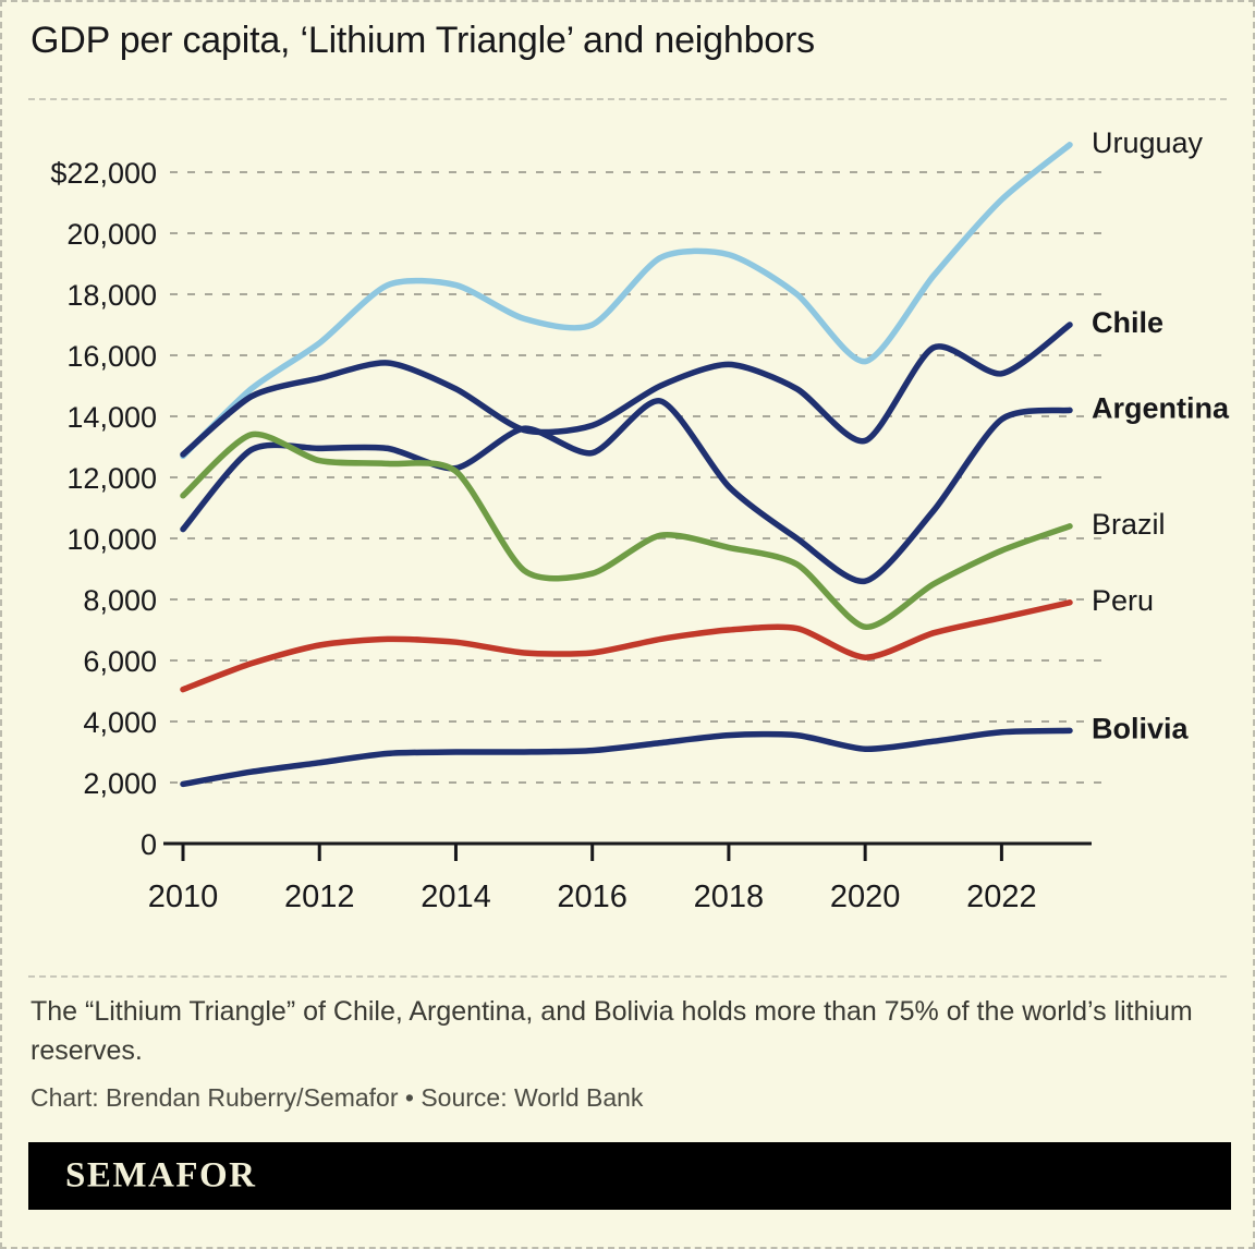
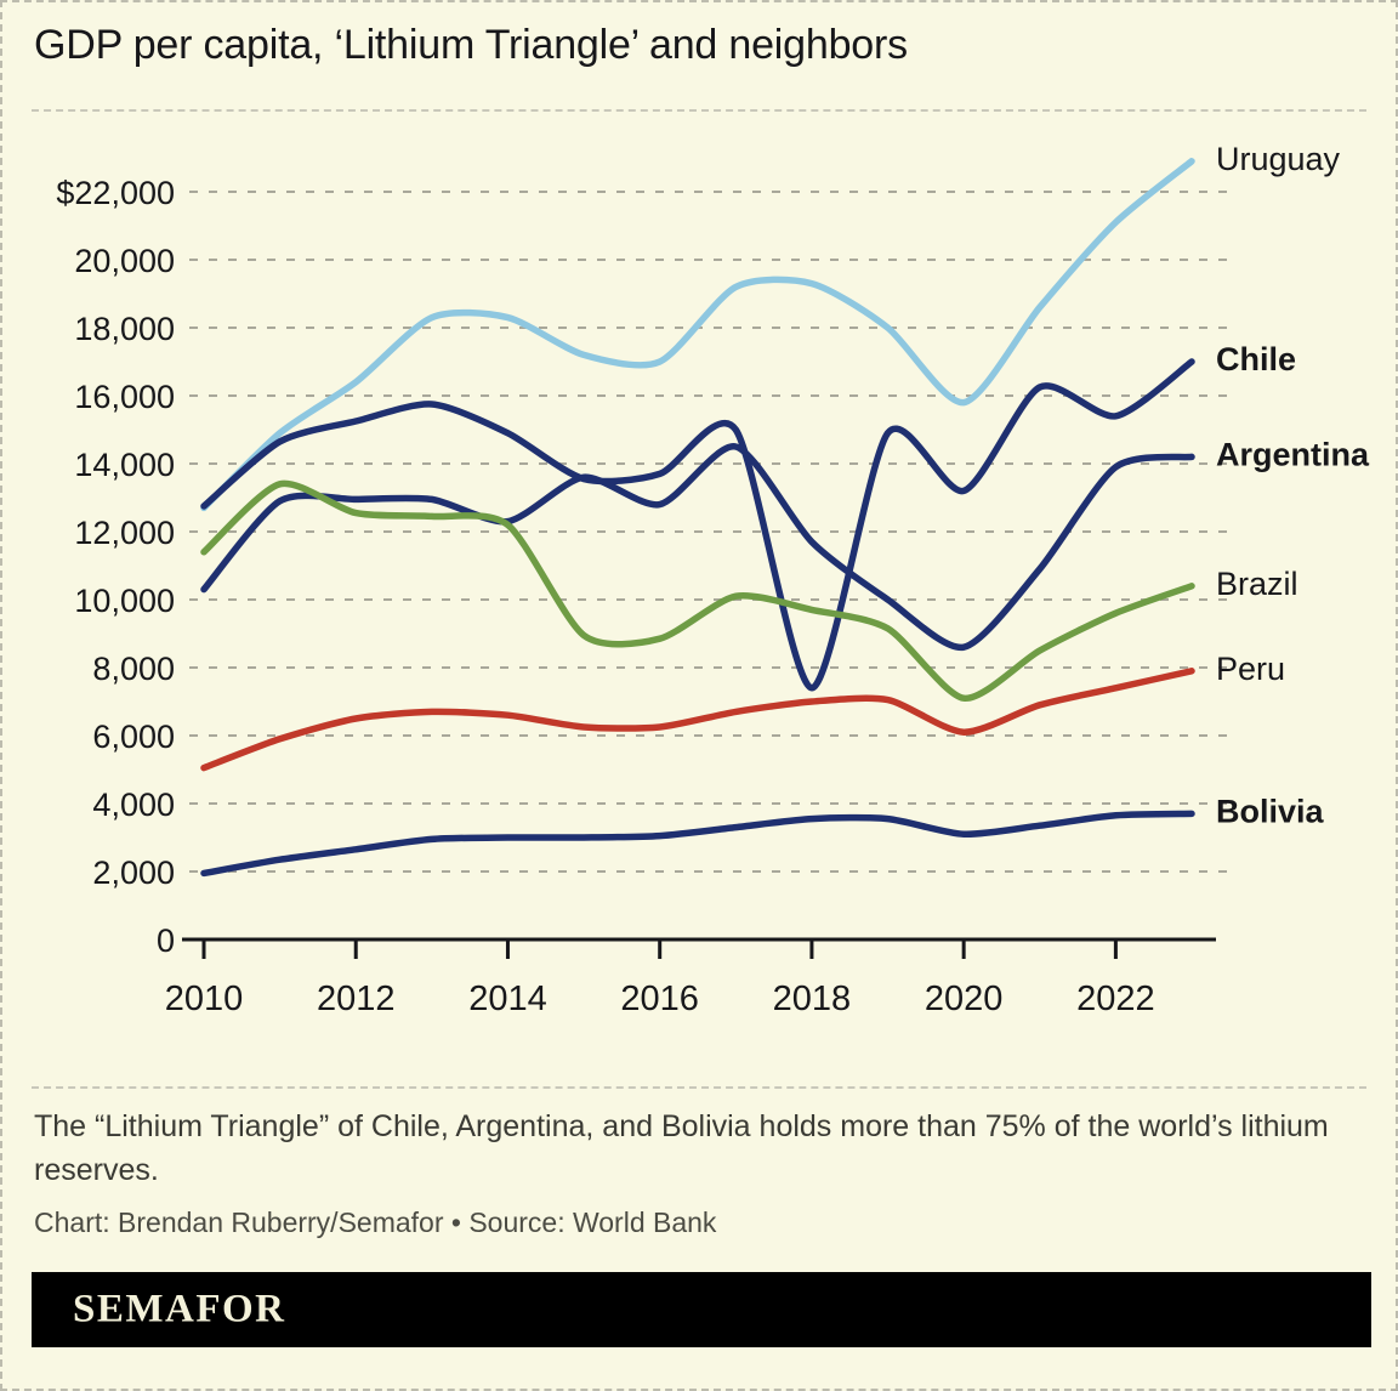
Chile/2018: $15700 -> $7400
